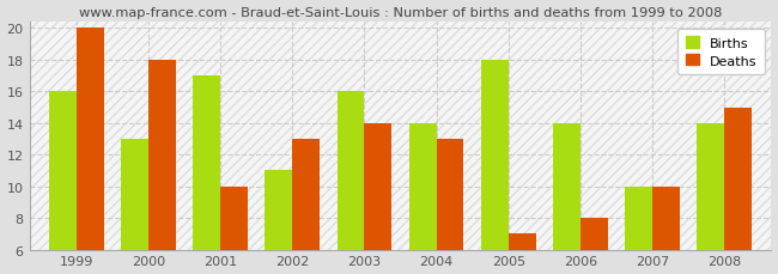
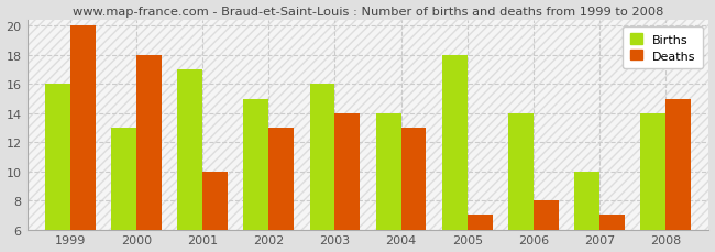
Births/2002: 11 -> 15
Deaths/2007: 10 -> 7
